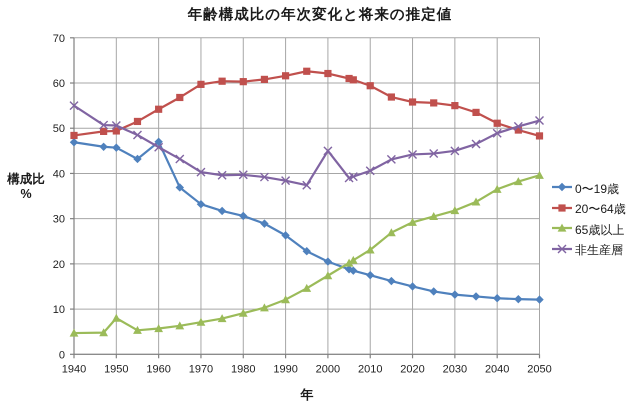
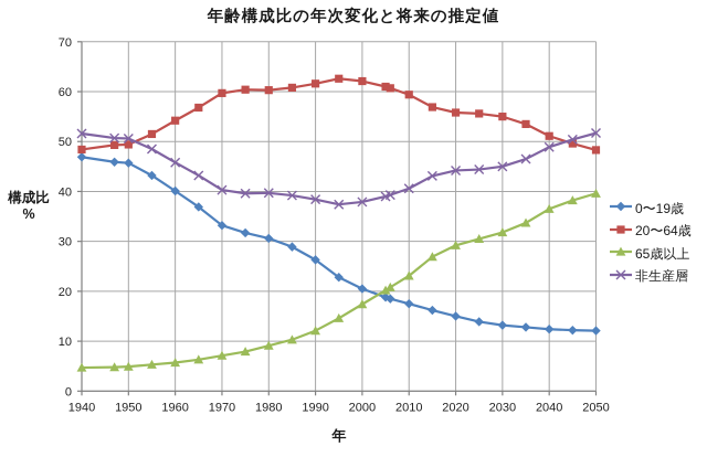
非生産層/1940: 55 -> 52
65歳以上/1950: 8 -> 5
0〜19歳/1960: 47 -> 40
非生産層/2000: 45 -> 38
